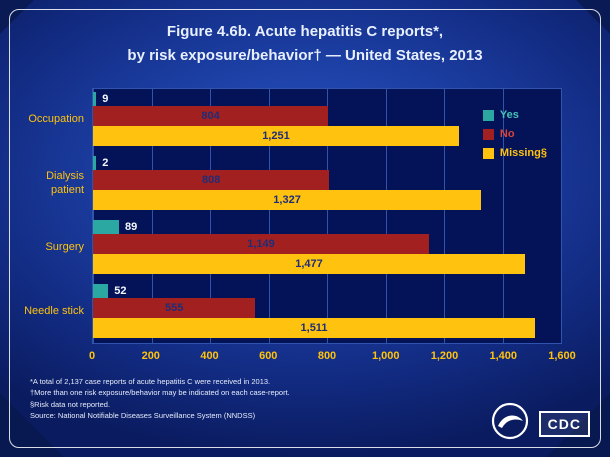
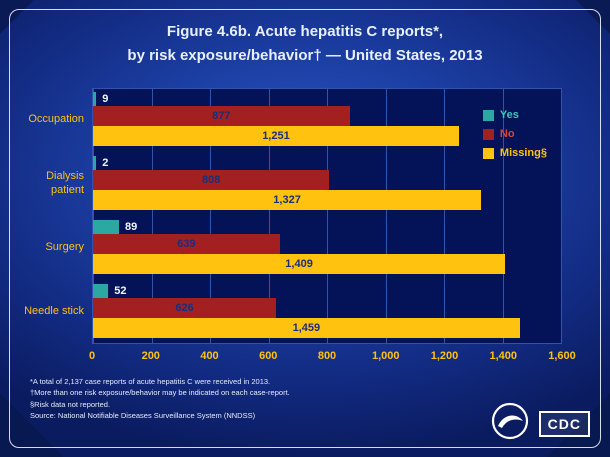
No/Occupation: 804 -> 877
No/Surgery: 1,149 -> 639
Missing§/Surgery: 1,477 -> 1,409
No/Needle stick: 555 -> 626
Missing§/Needle stick: 1,511 -> 1,459
